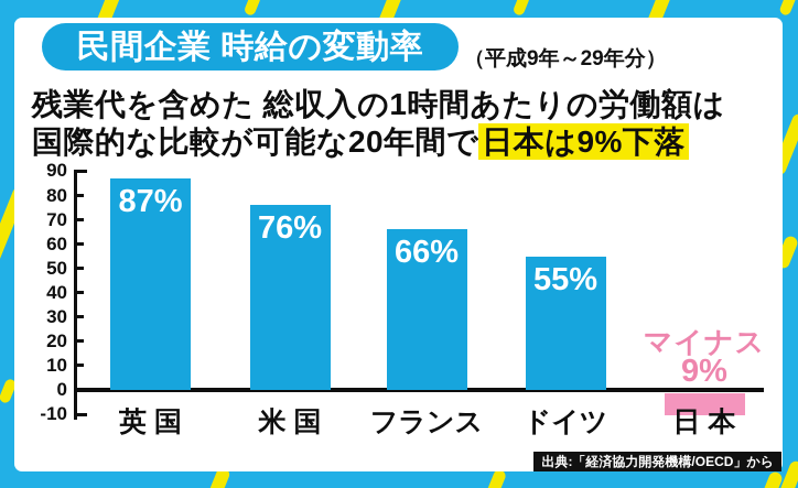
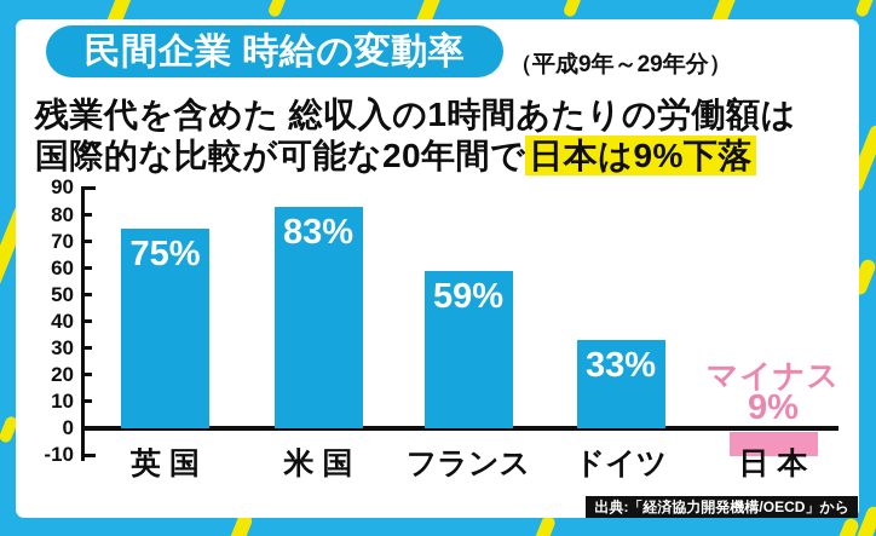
英 国: 87% -> 75%
米 国: 76% -> 83%
フランス: 66% -> 59%
ドイツ: 55% -> 33%
